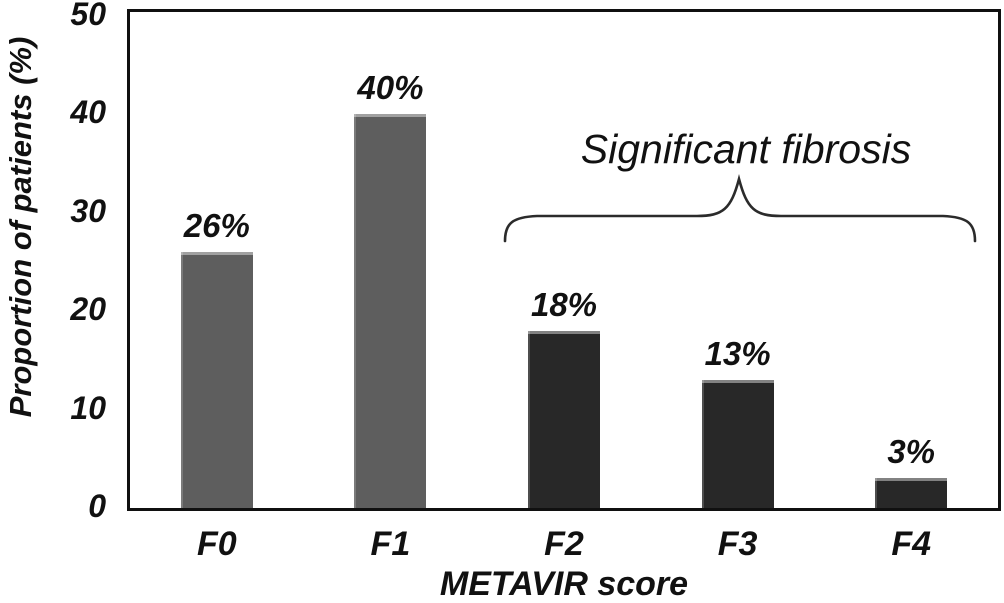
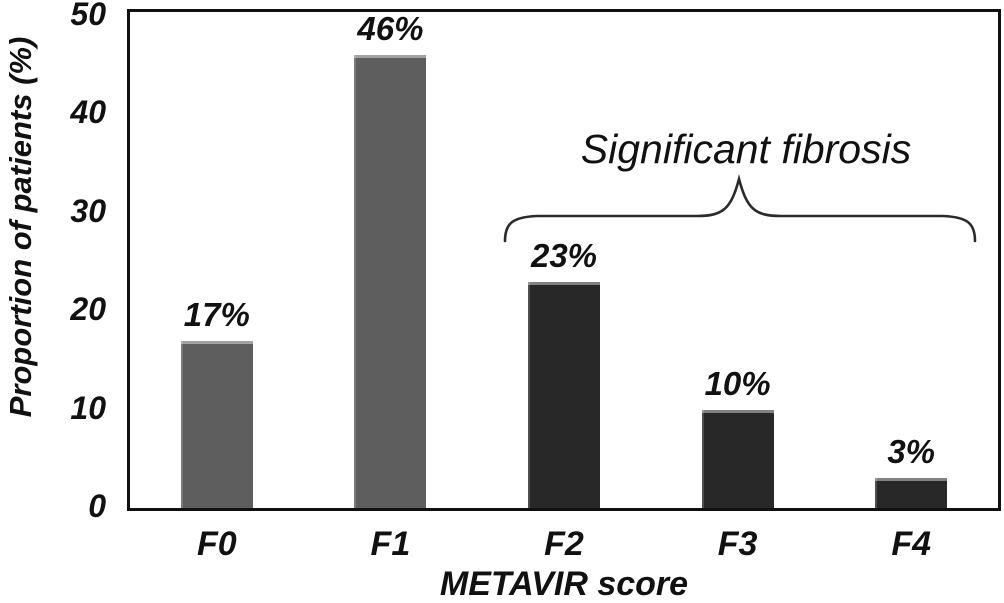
F0: 26% -> 17%
F1: 40% -> 46%
F2: 18% -> 23%
F3: 13% -> 10%
